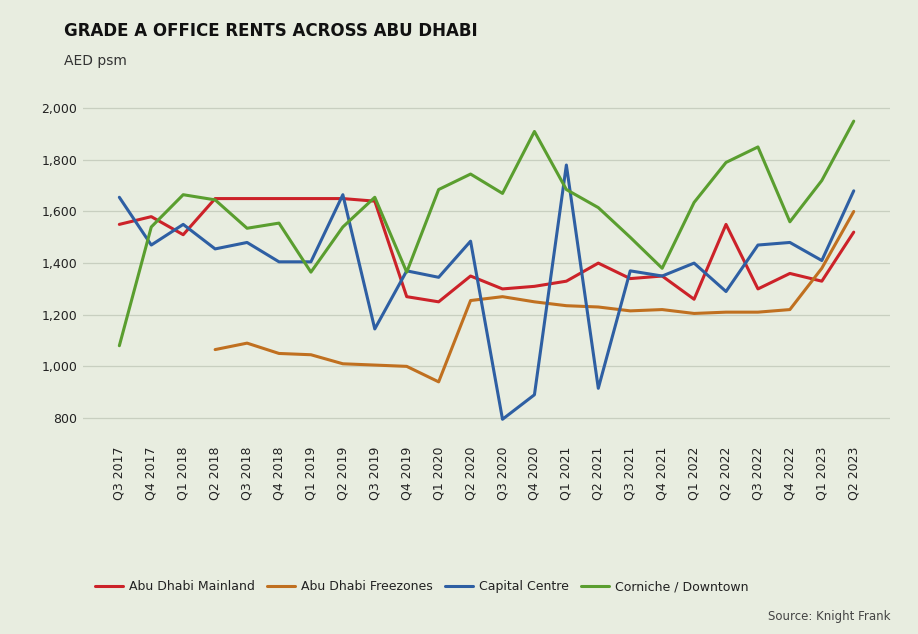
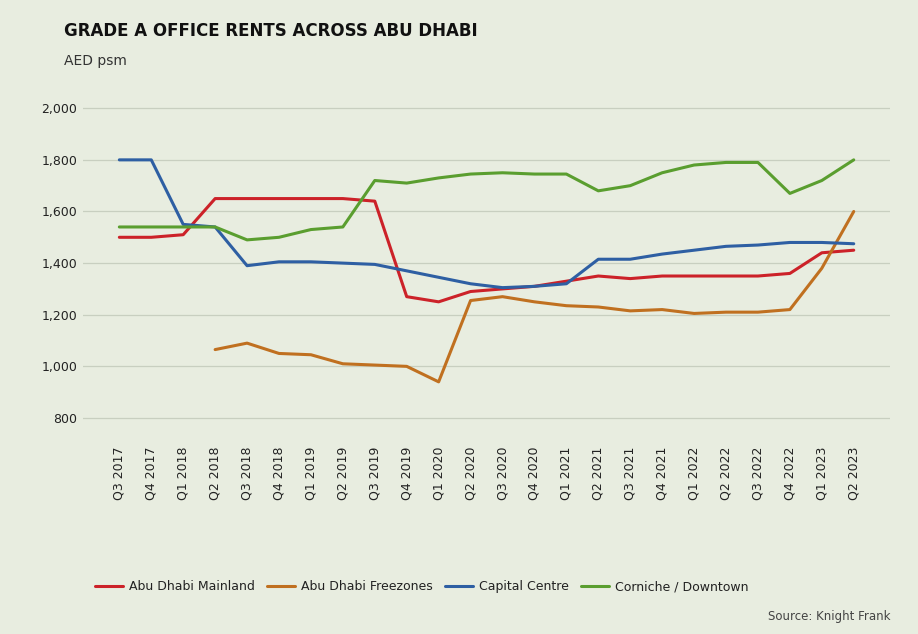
Abu Dhabi Mainland/Q3 2017: 1,550 -> 1,500
Capital Centre/Q3 2017: 1,655 -> 1,800
Corniche / Downtown/Q3 2017: 1,080 -> 1,540
Abu Dhabi Mainland/Q4 2017: 1,580 -> 1,500
Capital Centre/Q4 2017: 1,470 -> 1,800
Corniche / Downtown/Q1 2018: 1,665 -> 1,540
Capital Centre/Q2 2018: 1,455 -> 1,540
Corniche / Downtown/Q2 2018: 1,645 -> 1,540
Capital Centre/Q3 2018: 1,480 -> 1,390
Corniche / Downtown/Q3 2018: 1,535 -> 1,490
Corniche / Downtown/Q4 2018: 1,555 -> 1,500
Corniche / Downtown/Q1 2019: 1,365 -> 1,530
Capital Centre/Q2 2019: 1,665 -> 1,400
Capital Centre/Q3 2019: 1,145 -> 1,395
Corniche / Downtown/Q3 2019: 1,655 -> 1,720
Corniche / Downtown/Q4 2019: 1,365 -> 1,710
Corniche / Downtown/Q1 2020: 1,685 -> 1,730
Abu Dhabi Mainland/Q2 2020: 1,350 -> 1,290
Capital Centre/Q2 2020: 1,485 -> 1,320
Capital Centre/Q3 2020: 795 -> 1,305
Corniche / Downtown/Q3 2020: 1,670 -> 1,750
Capital Centre/Q4 2020: 890 -> 1,310
Corniche / Downtown/Q4 2020: 1,910 -> 1,745
Capital Centre/Q1 2021: 1,780 -> 1,320
Corniche / Downtown/Q1 2021: 1,685 -> 1,745
Abu Dhabi Mainland/Q2 2021: 1,400 -> 1,350
Capital Centre/Q2 2021: 915 -> 1,415
Corniche / Downtown/Q2 2021: 1,615 -> 1,680
Capital Centre/Q3 2021: 1,370 -> 1,415
Corniche / Downtown/Q3 2021: 1,500 -> 1,700
Capital Centre/Q4 2021: 1,350 -> 1,435
Corniche / Downtown/Q4 2021: 1,380 -> 1,750
Abu Dhabi Mainland/Q1 2022: 1,260 -> 1,350
Capital Centre/Q1 2022: 1,400 -> 1,450
Corniche / Downtown/Q1 2022: 1,635 -> 1,780
Abu Dhabi Mainland/Q2 2022: 1,550 -> 1,350
Capital Centre/Q2 2022: 1,290 -> 1,465
Abu Dhabi Mainland/Q3 2022: 1,300 -> 1,350
Corniche / Downtown/Q3 2022: 1,850 -> 1,790
Corniche / Downtown/Q4 2022: 1,560 -> 1,670
Abu Dhabi Mainland/Q1 2023: 1,330 -> 1,440
Capital Centre/Q1 2023: 1,410 -> 1,480
Abu Dhabi Mainland/Q2 2023: 1,520 -> 1,450
Capital Centre/Q2 2023: 1,680 -> 1,475
Corniche / Downtown/Q2 2023: 1,950 -> 1,800
